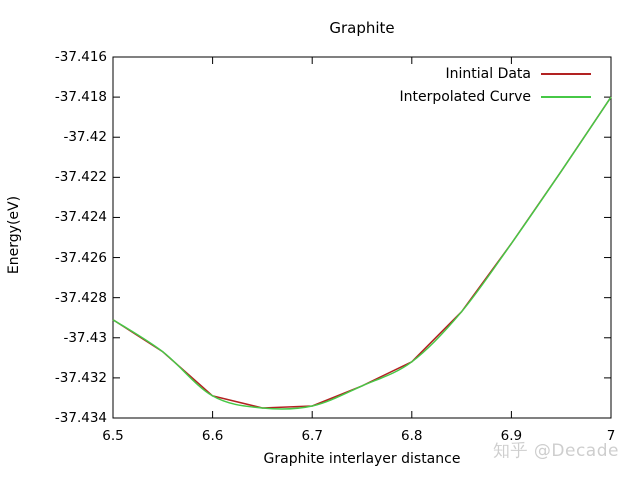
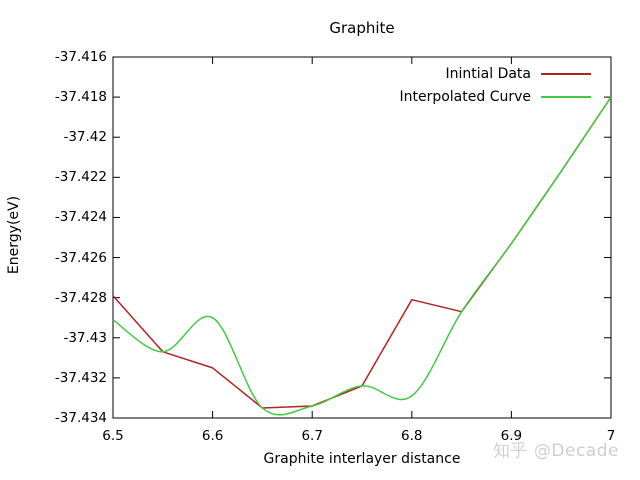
Inintial Data/6.5: -37.4291 -> -37.4279
Inintial Data/6.6: -37.4329 -> -37.4315
Interpolated Curve/6.6: -37.4329 -> -37.4290
Inintial Data/6.8: -37.4312 -> -37.4281
Interpolated Curve/6.8: -37.4312 -> -37.4329
